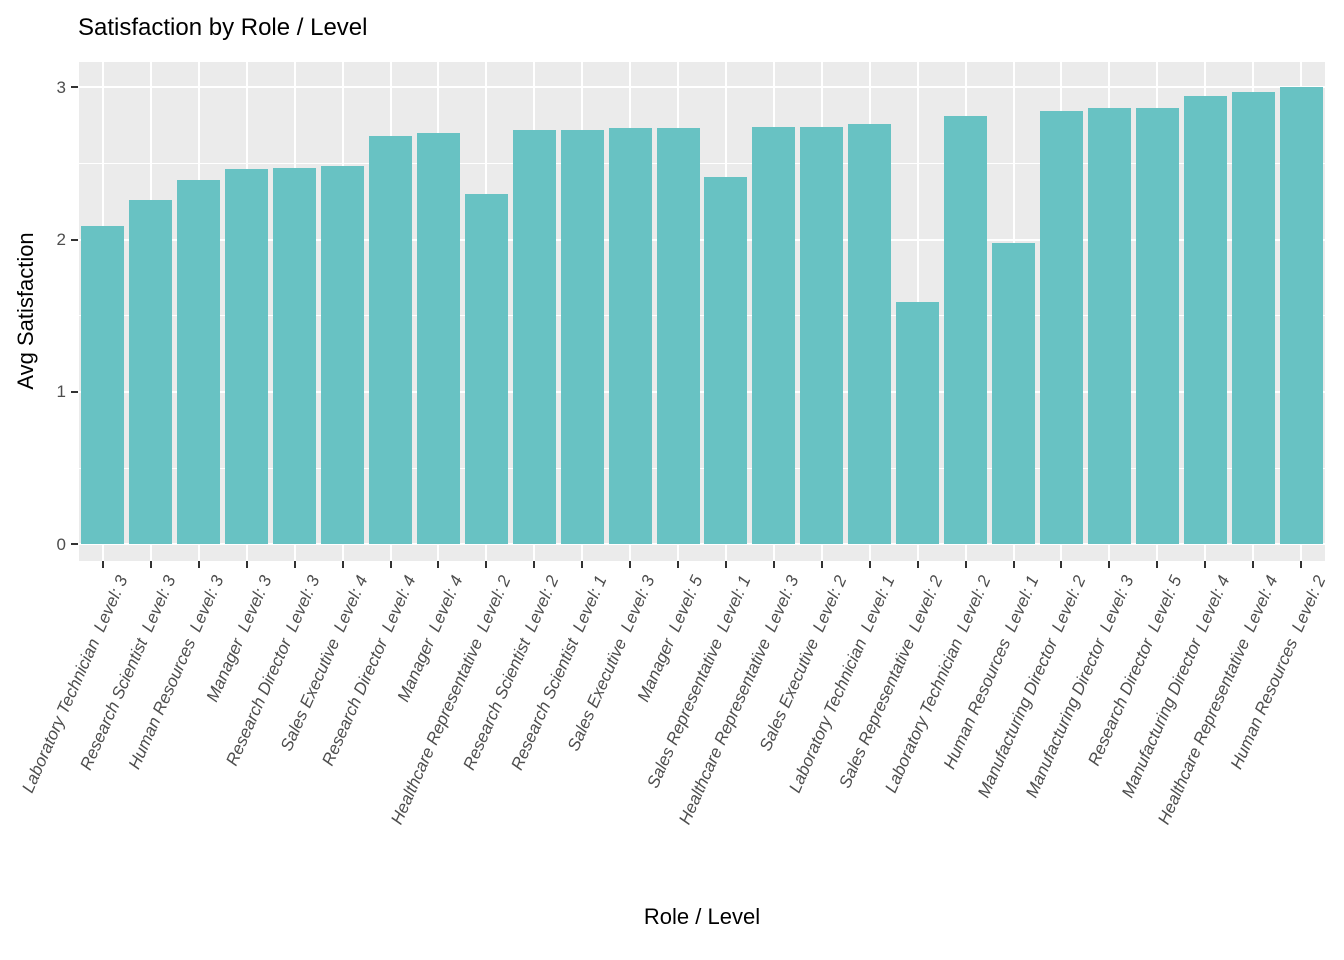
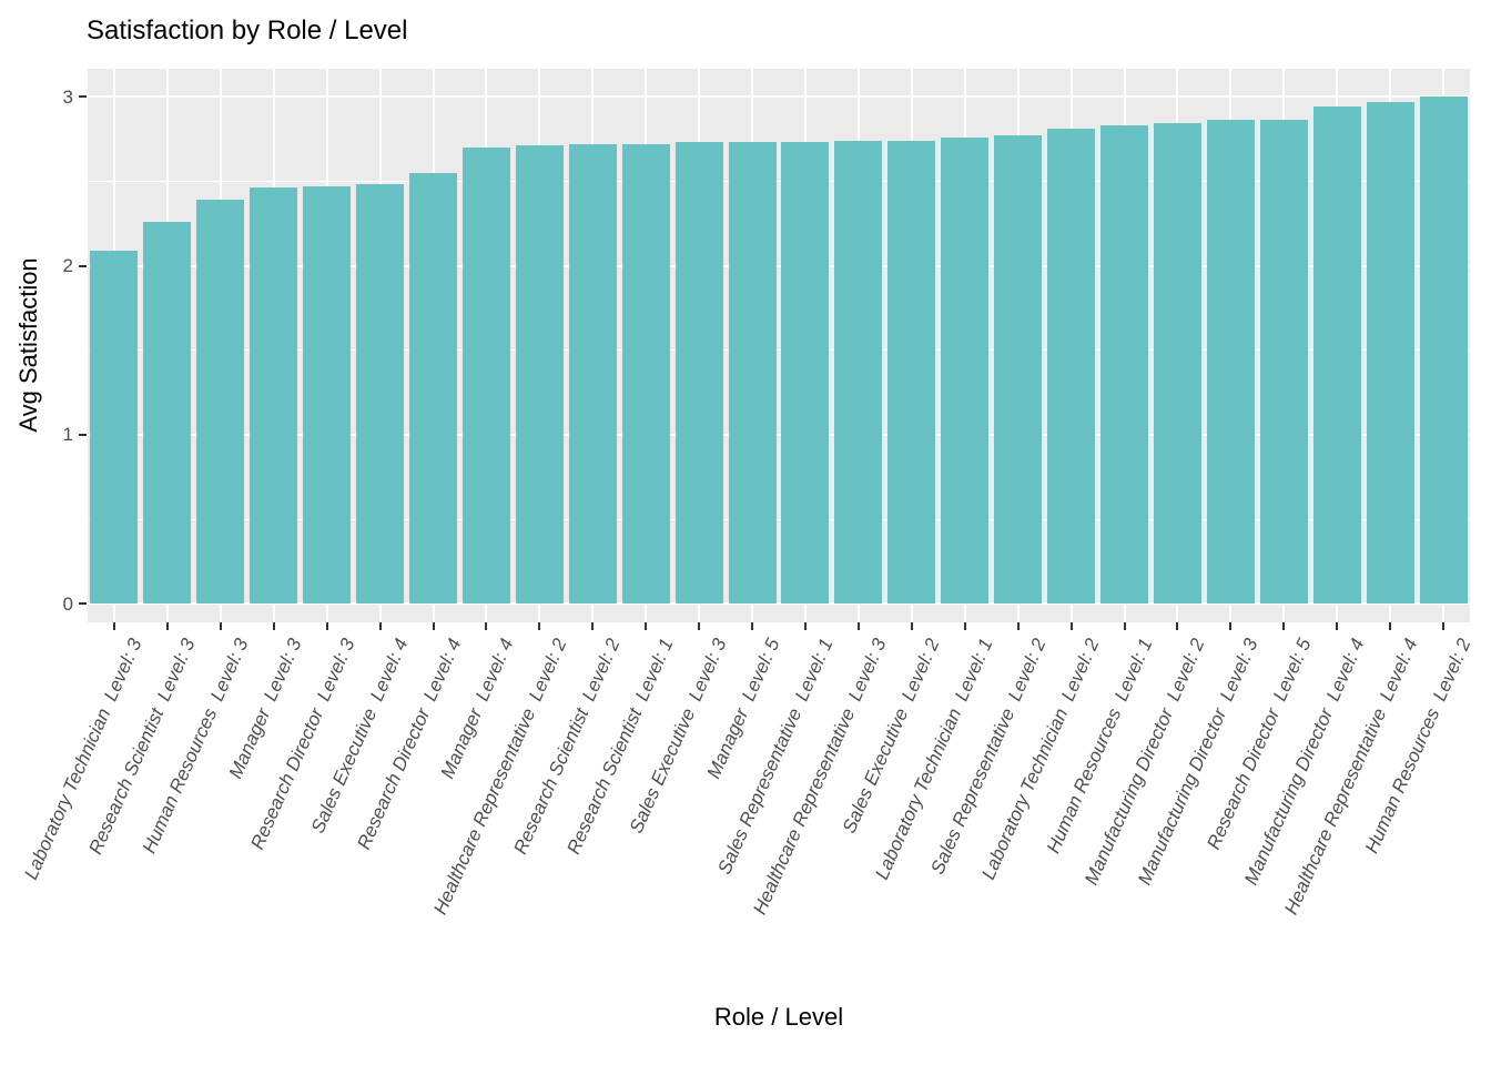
Research Director Level: 4: 2.68 -> 2.55
Healthcare Representative Level: 2: 2.30 -> 2.71
Sales Representative Level: 1: 2.41 -> 2.73
Sales Representative Level: 2: 1.59 -> 2.77
Human Resources Level: 1: 1.98 -> 2.83
